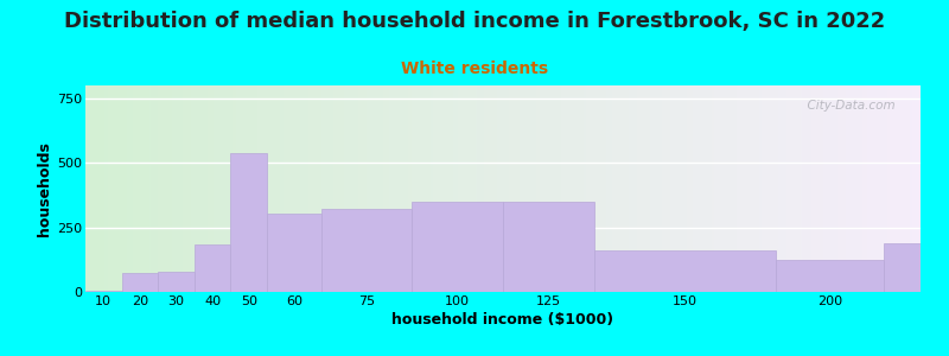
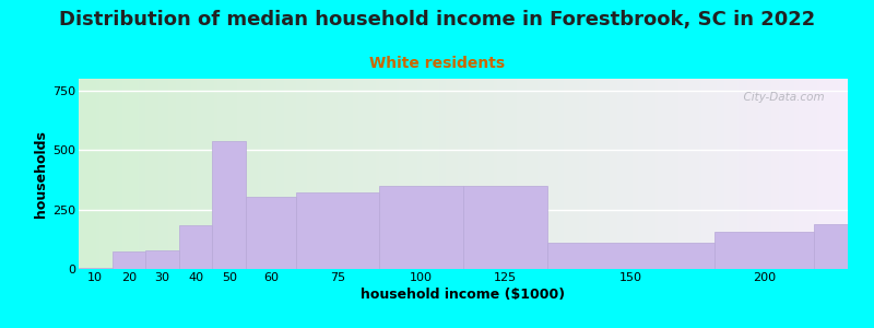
150: 160 -> 110
200: 125 -> 155
